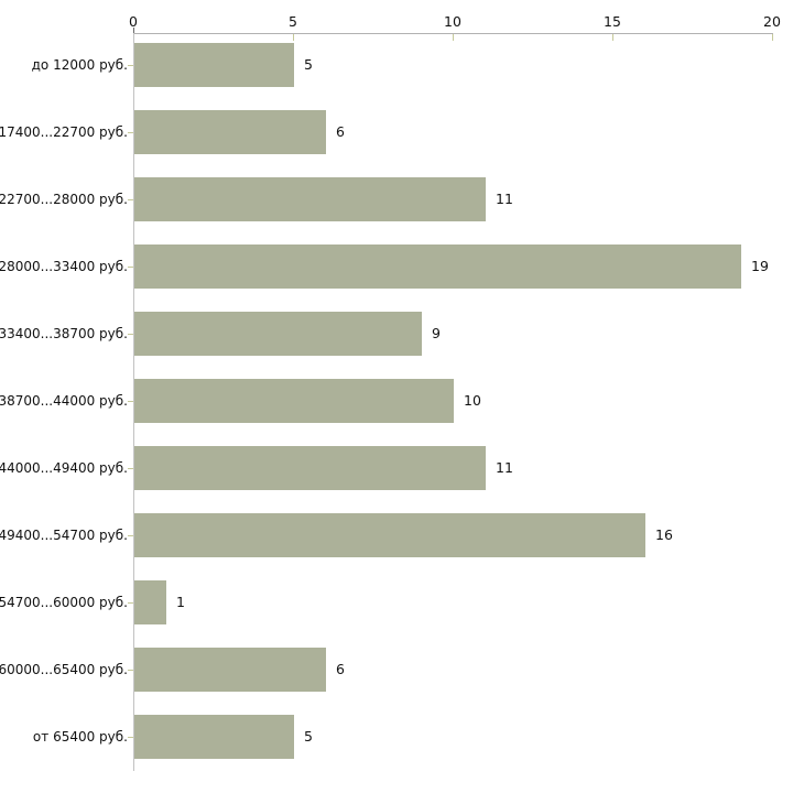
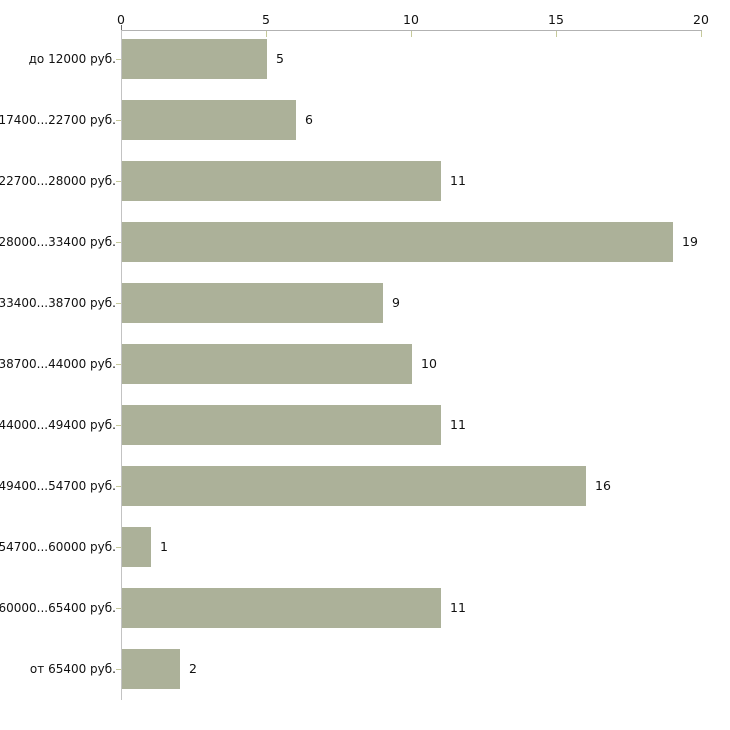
60000...65400 руб.: 6 -> 11
от 65400 руб.: 5 -> 2
